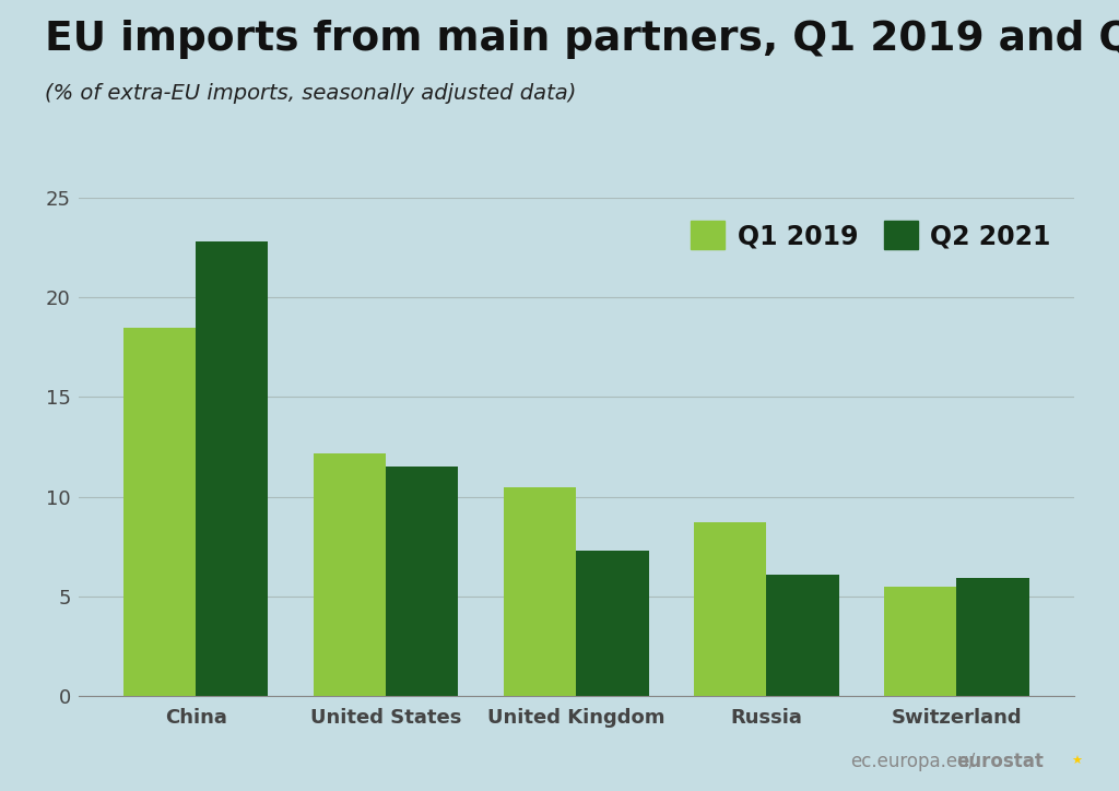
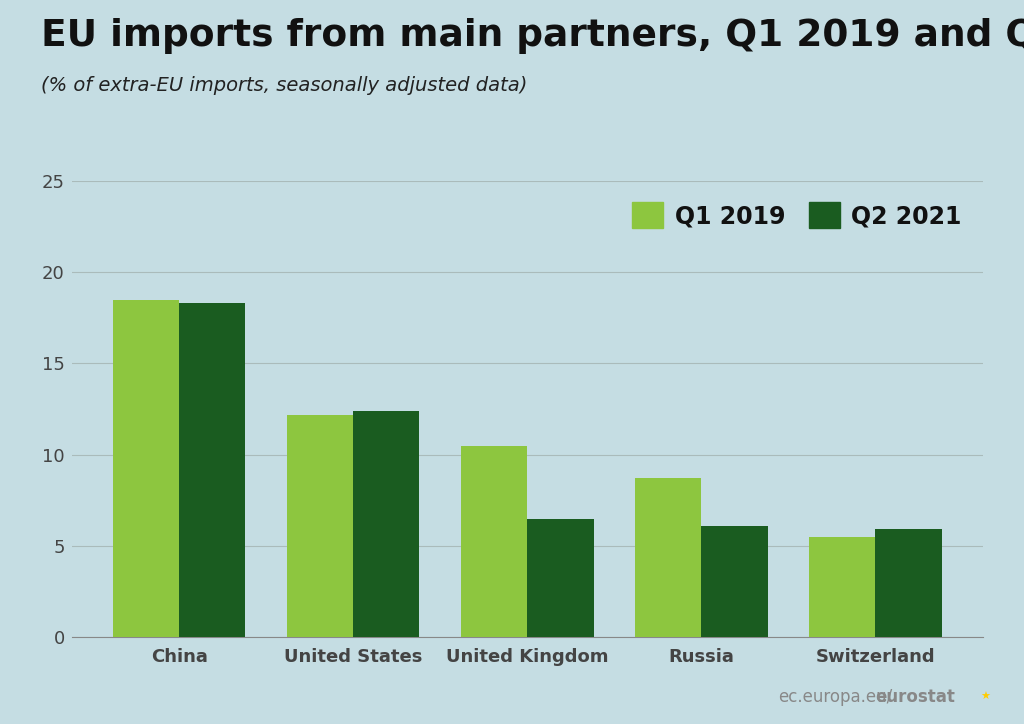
Q2 2021/China: 22.8 -> 18.3
Q2 2021/United States: 11.5 -> 12.4
Q2 2021/United Kingdom: 7.3 -> 6.5
